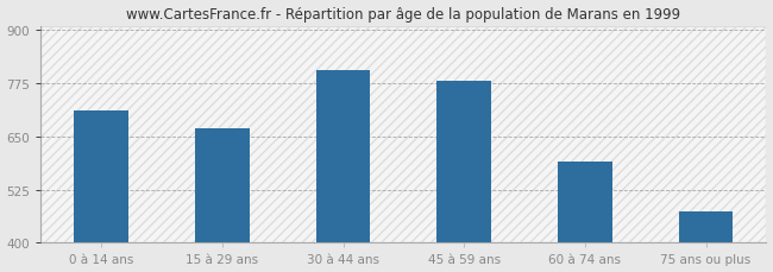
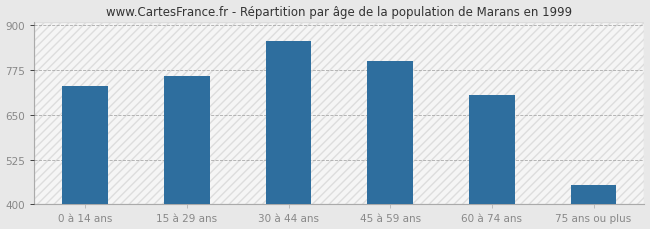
0 à 14 ans: 710 -> 730
15 à 29 ans: 670 -> 758
30 à 44 ans: 805 -> 856
45 à 59 ans: 780 -> 800
60 à 74 ans: 590 -> 705
75 ans ou plus: 475 -> 455
